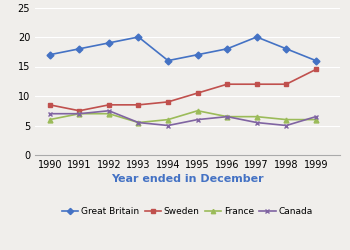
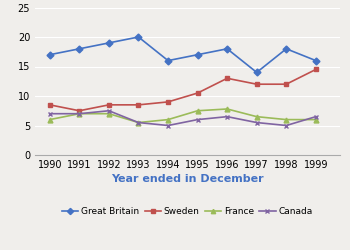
Sweden/1996: 12.0 -> 13.0
France/1996: 6.5 -> 7.8
Great Britain/1997: 20 -> 14
